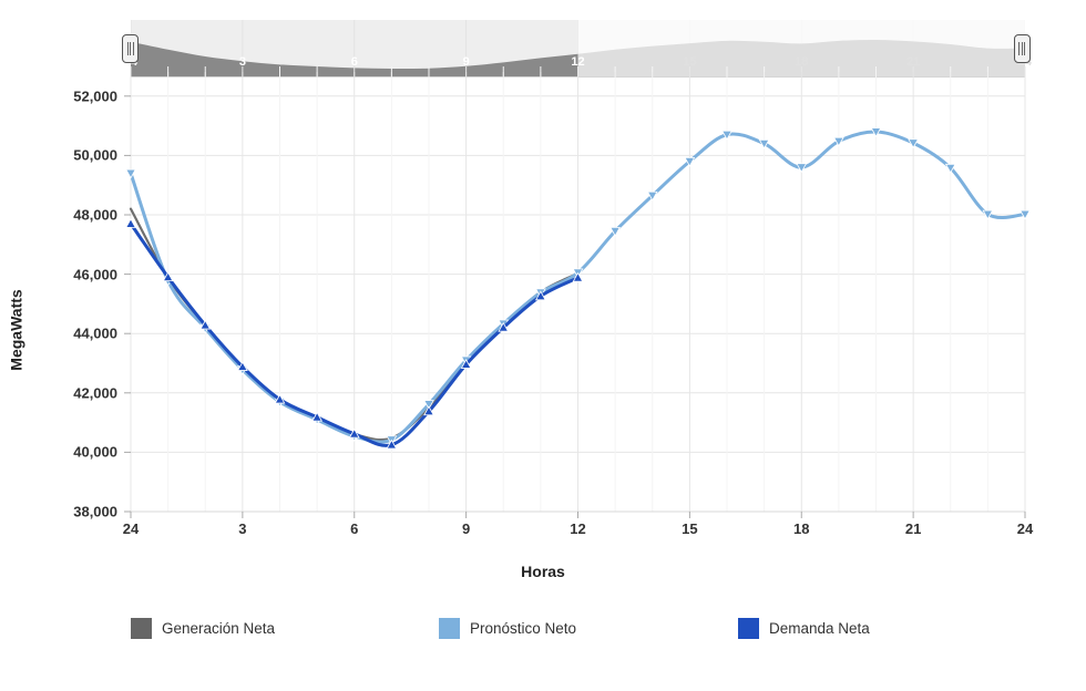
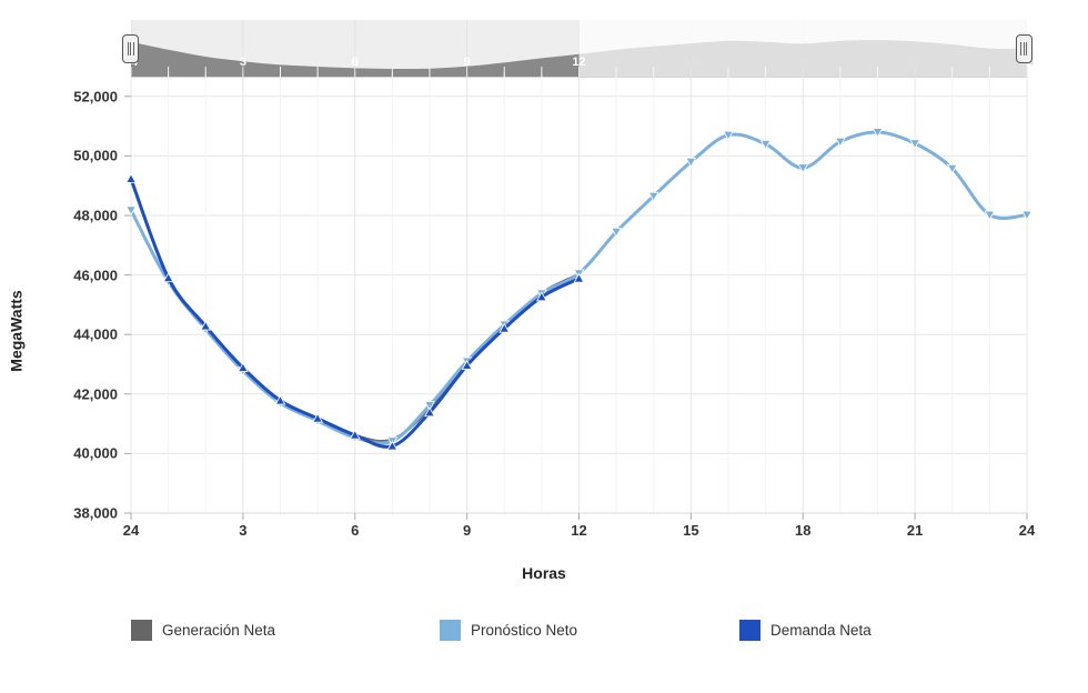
Demanda Neta/24: 47700 -> 49200
Pronóstico Neto/24: 49400 -> 48200
Generación Neta/24: 48200 -> 49200
